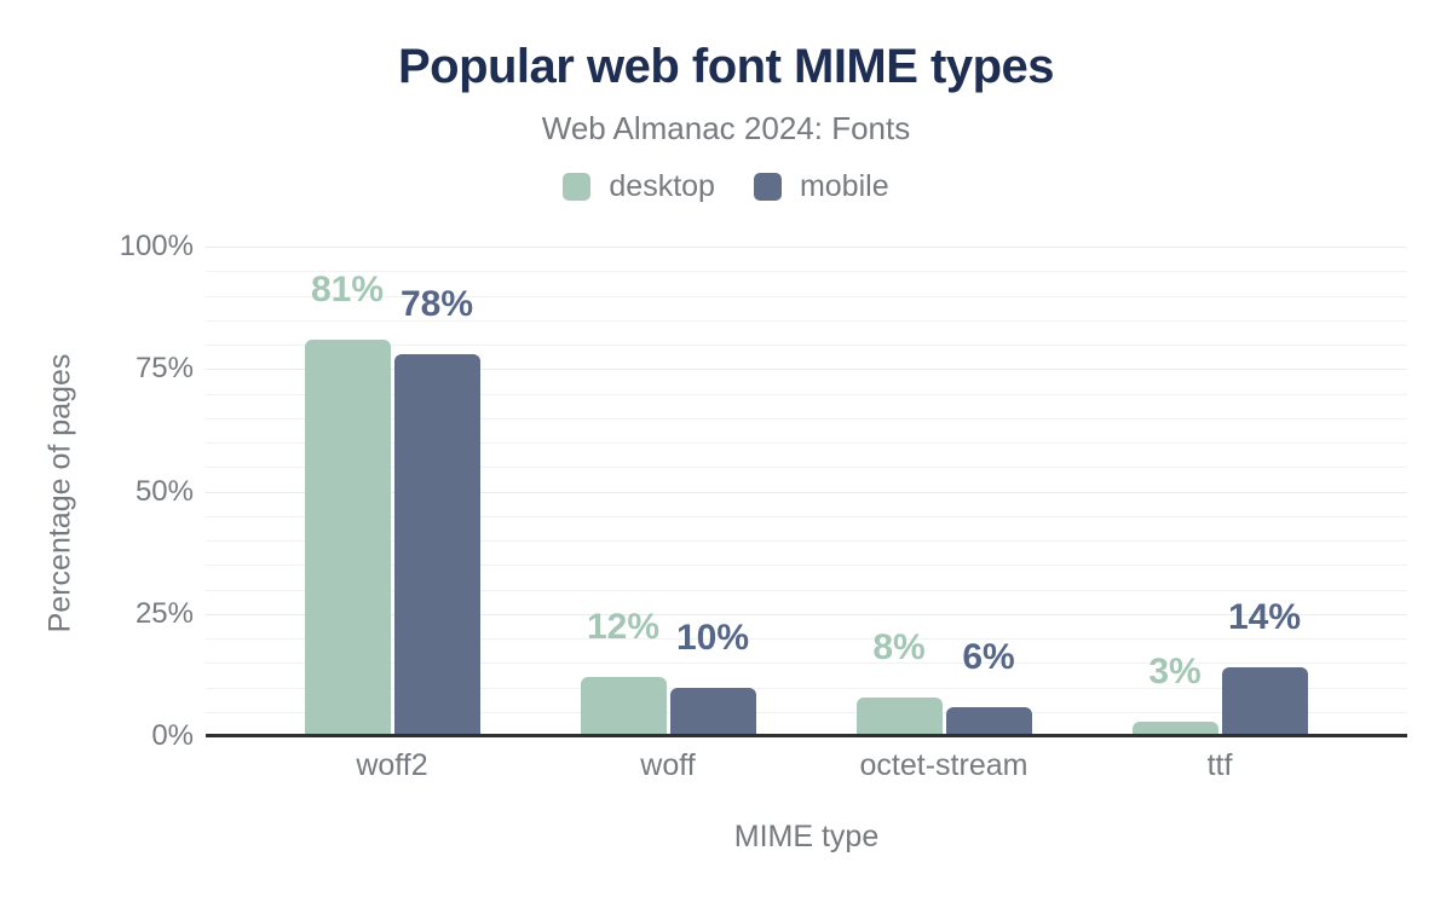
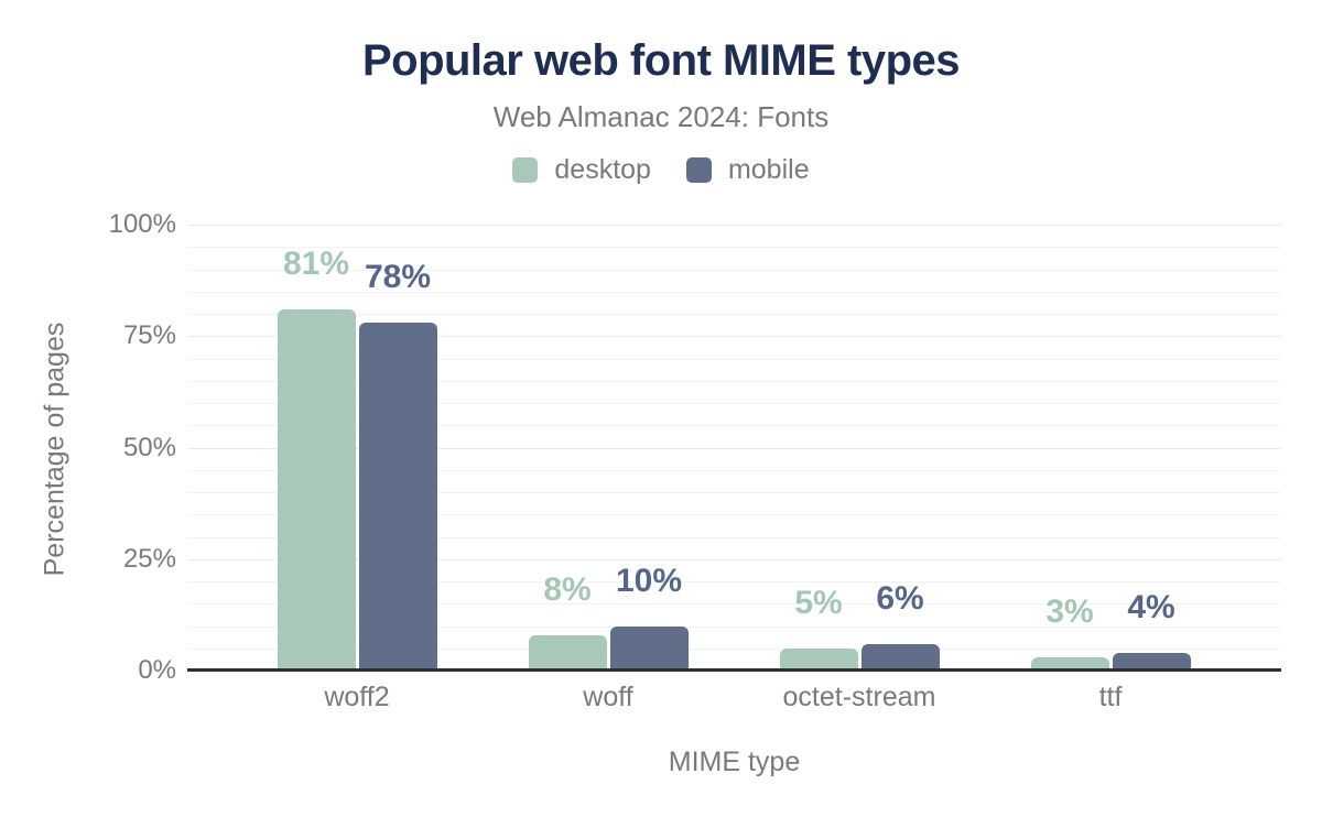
desktop/woff: 12% -> 8%
desktop/octet-stream: 8% -> 5%
mobile/ttf: 14% -> 4%
